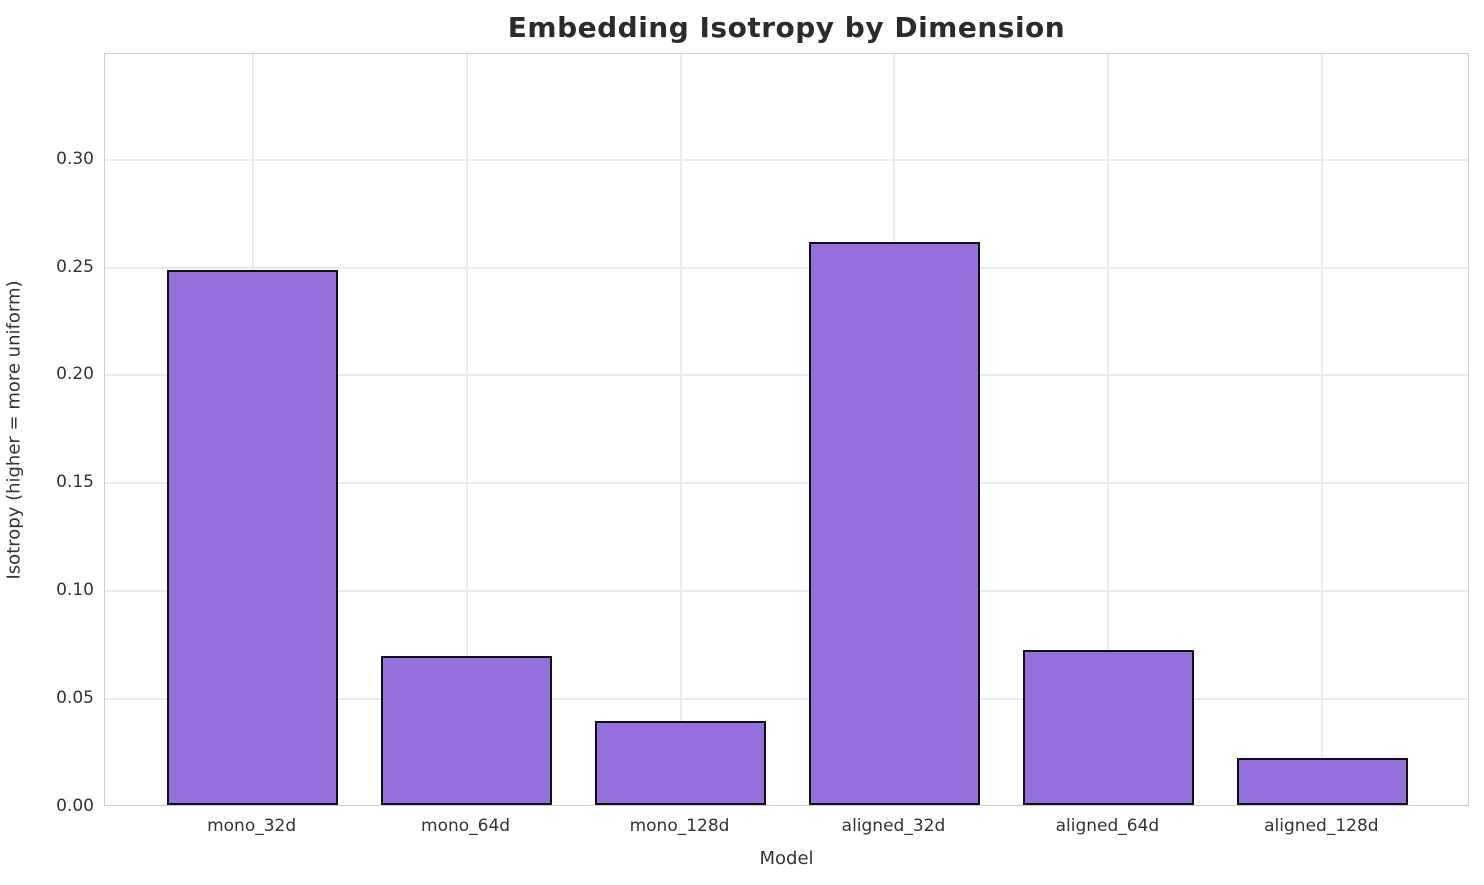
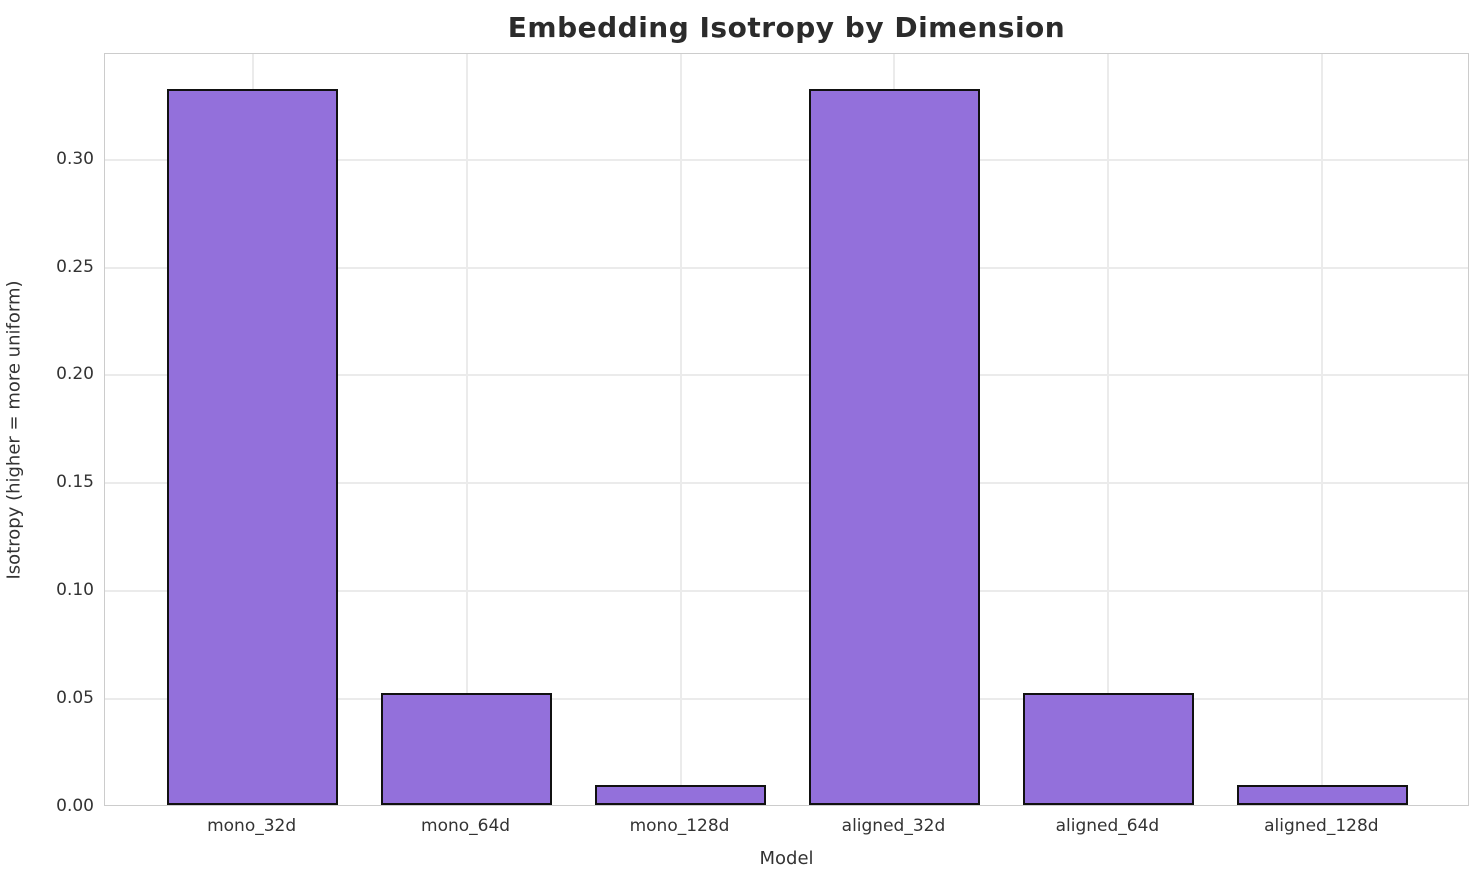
mono_32d: 0.248 -> 0.332
mono_64d: 0.069 -> 0.052
mono_128d: 0.039 -> 0.009
aligned_32d: 0.261 -> 0.332
aligned_64d: 0.072 -> 0.052
aligned_128d: 0.022 -> 0.009
